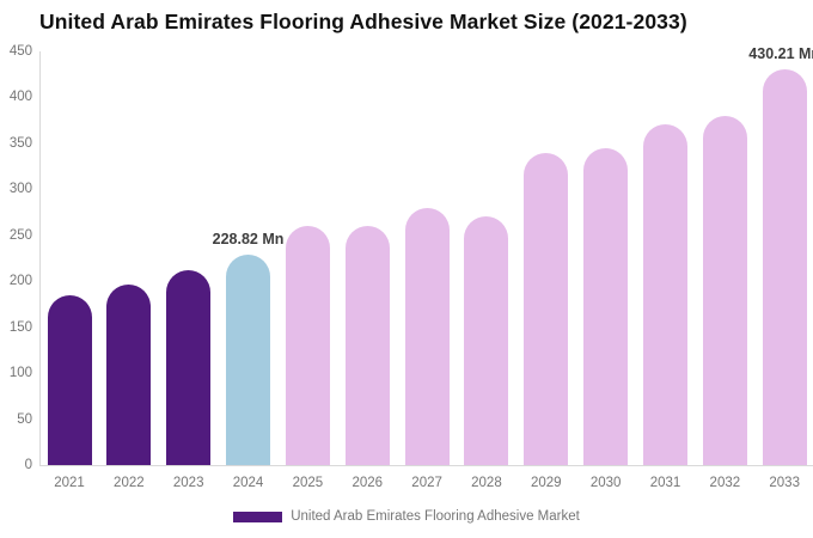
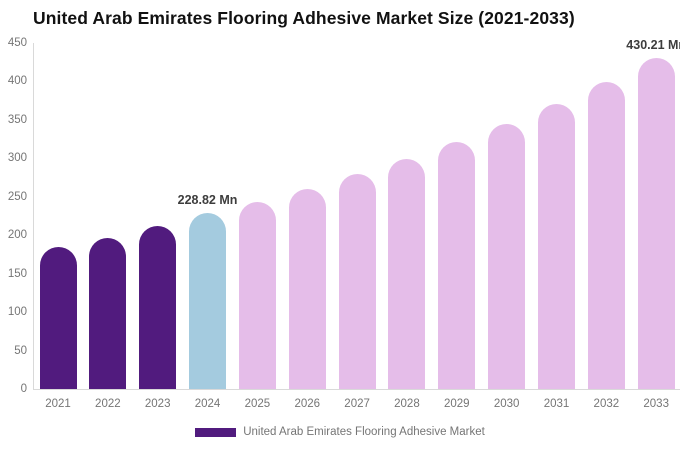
2025: 260 -> 240
2028: 270 -> 300
2029: 340 -> 320
2032: 380 -> 400
